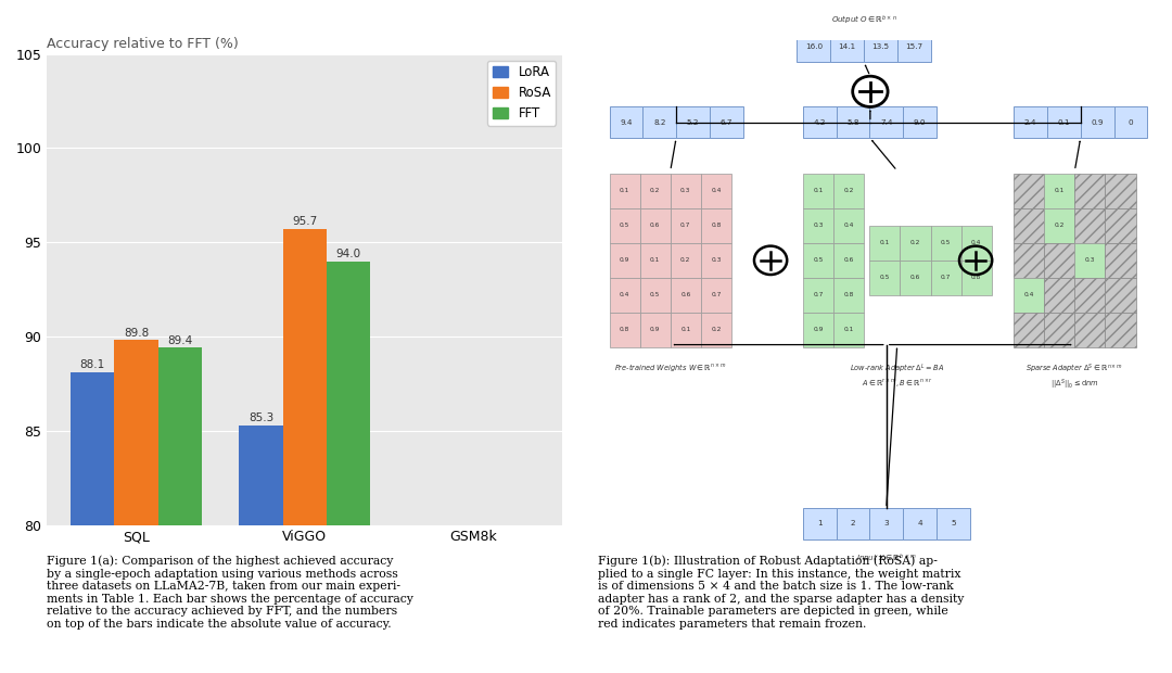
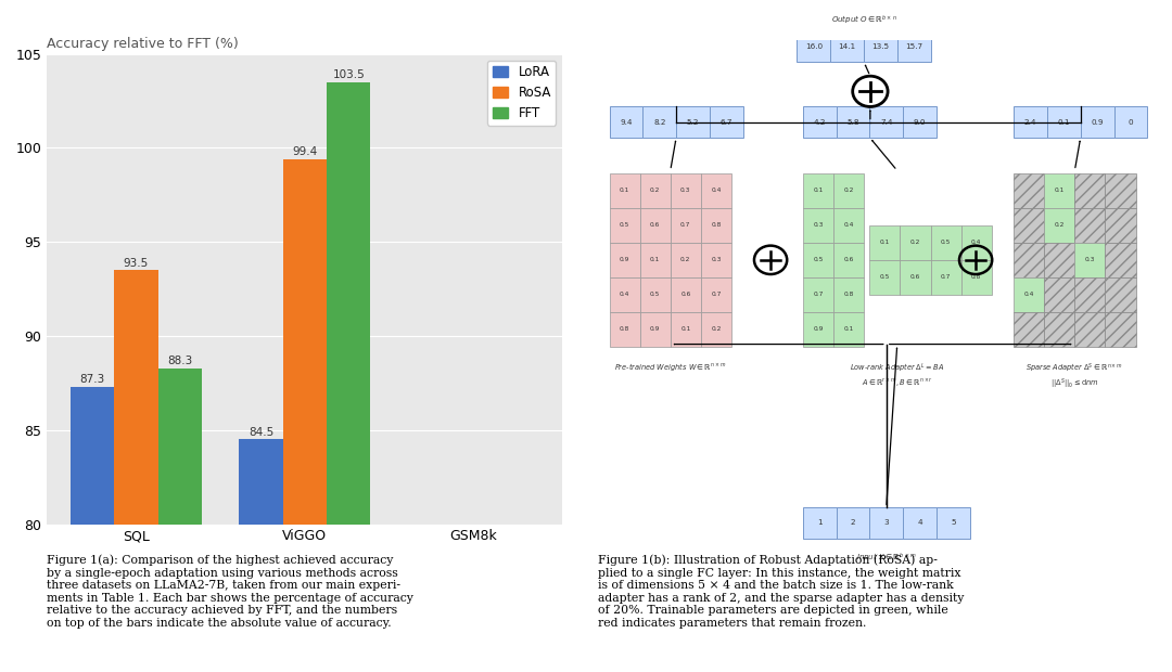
LoRA/SQL: 88.1 -> 87.3
RoSA/SQL: 89.8 -> 93.5
FFT/SQL: 89.4 -> 88.3
LoRA/ViGGO: 85.3 -> 84.5
RoSA/ViGGO: 95.7 -> 99.4
FFT/ViGGO: 94.0 -> 103.5
